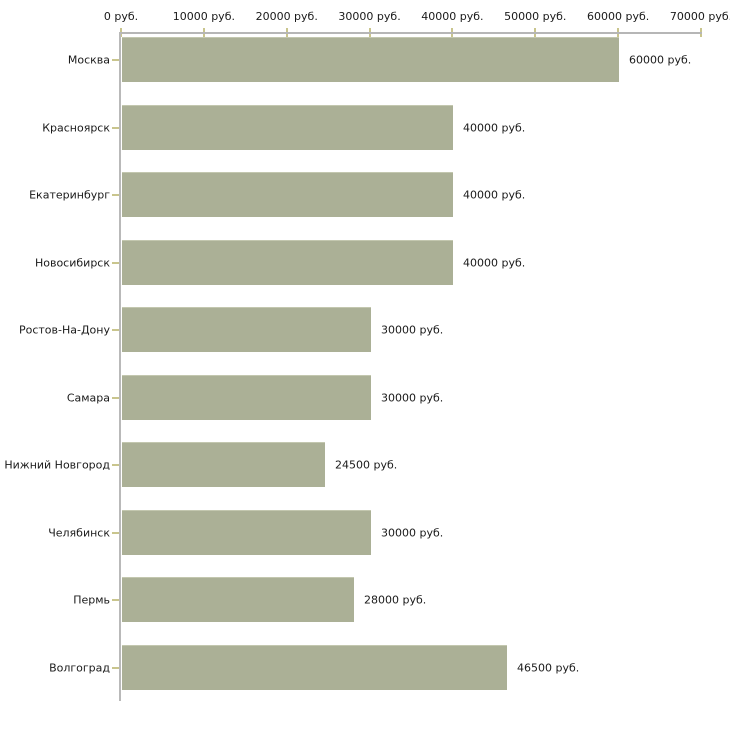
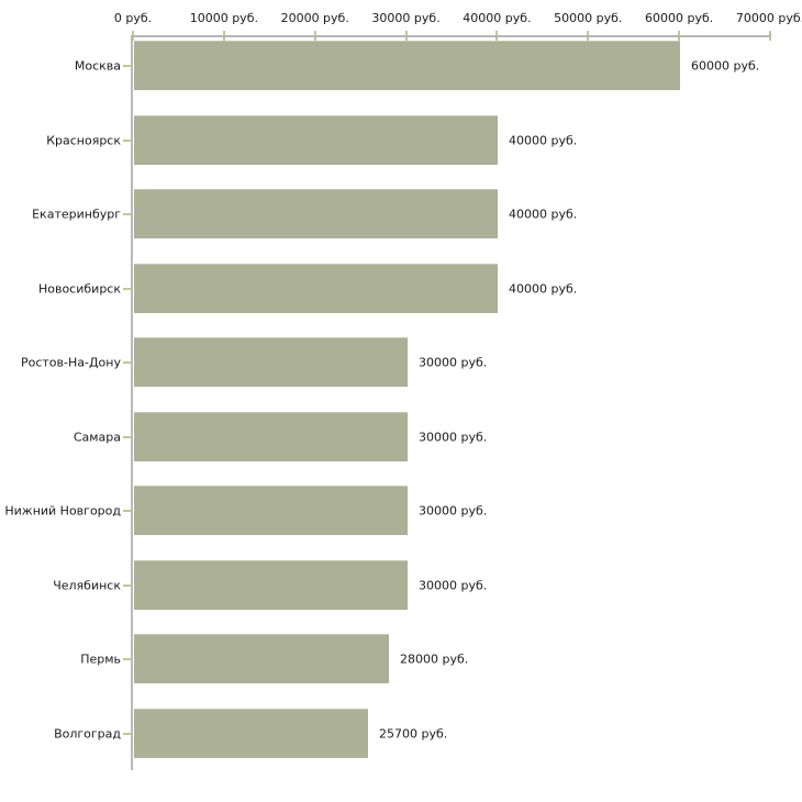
Нижний Новгород: 24500 -> 30000
Волгоград: 46500 -> 25700
